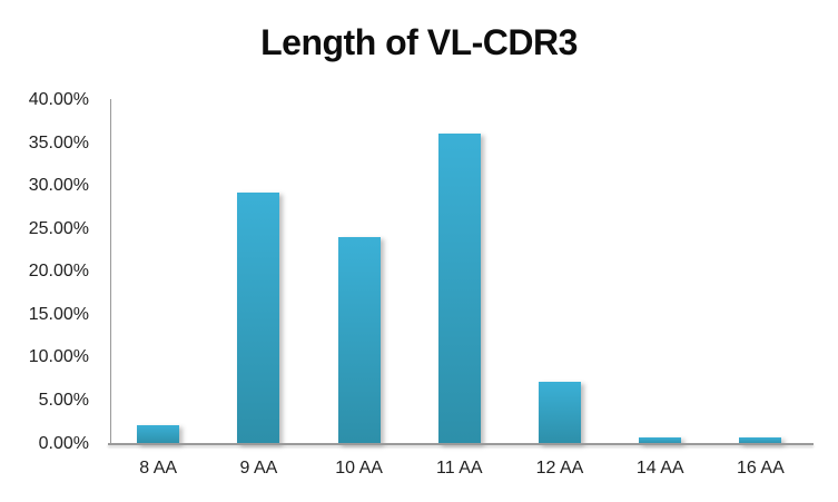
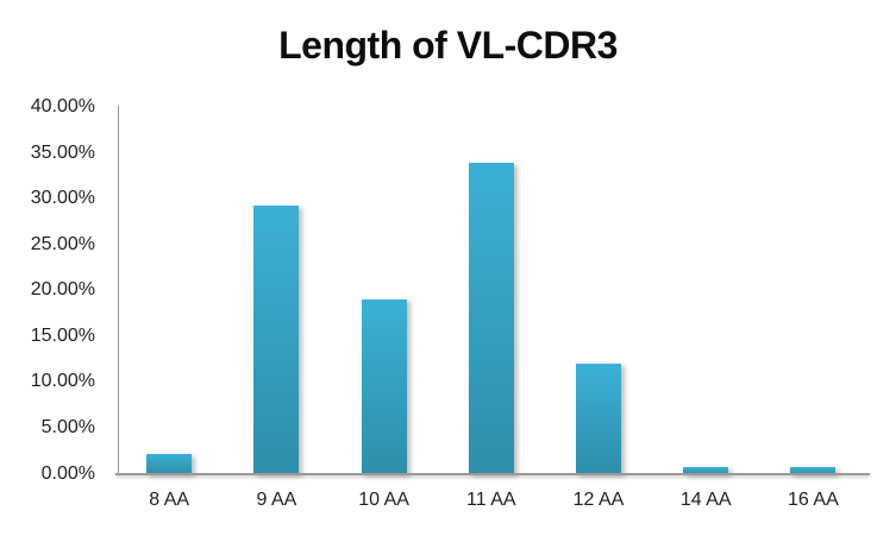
10 AA: 24% -> 19%
11 AA: 36% -> 34%
12 AA: 7% -> 12%
